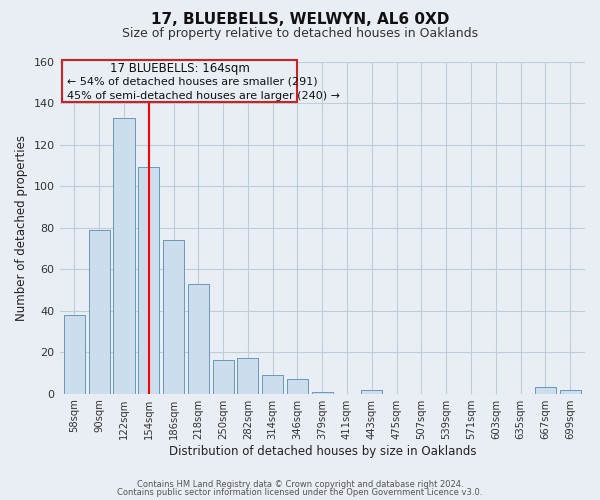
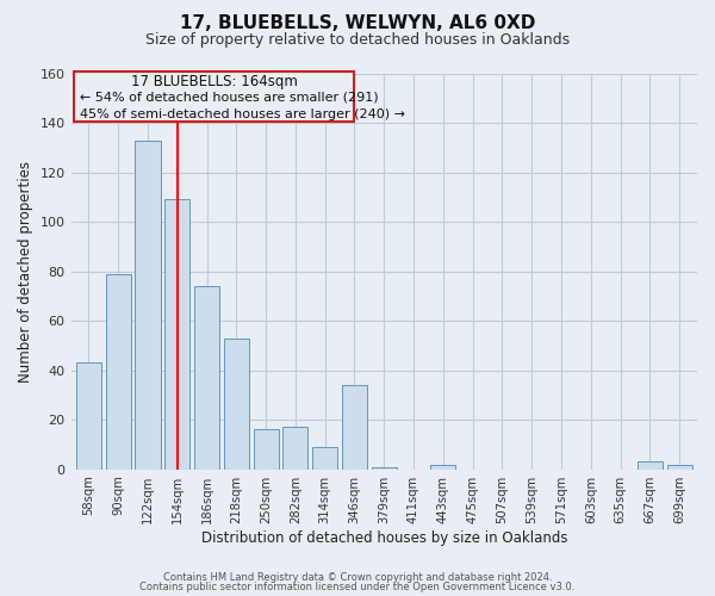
58sqm: 38 -> 43
346sqm: 7 -> 34
